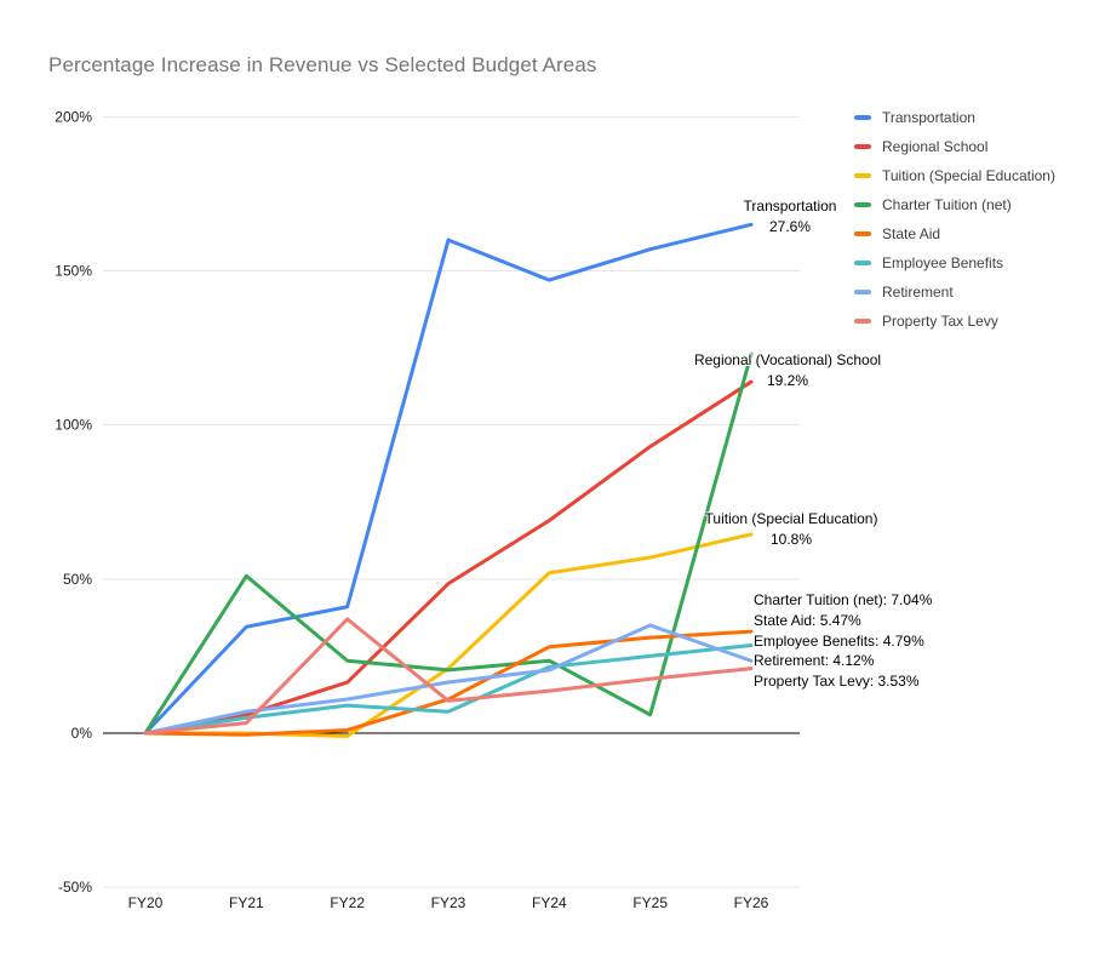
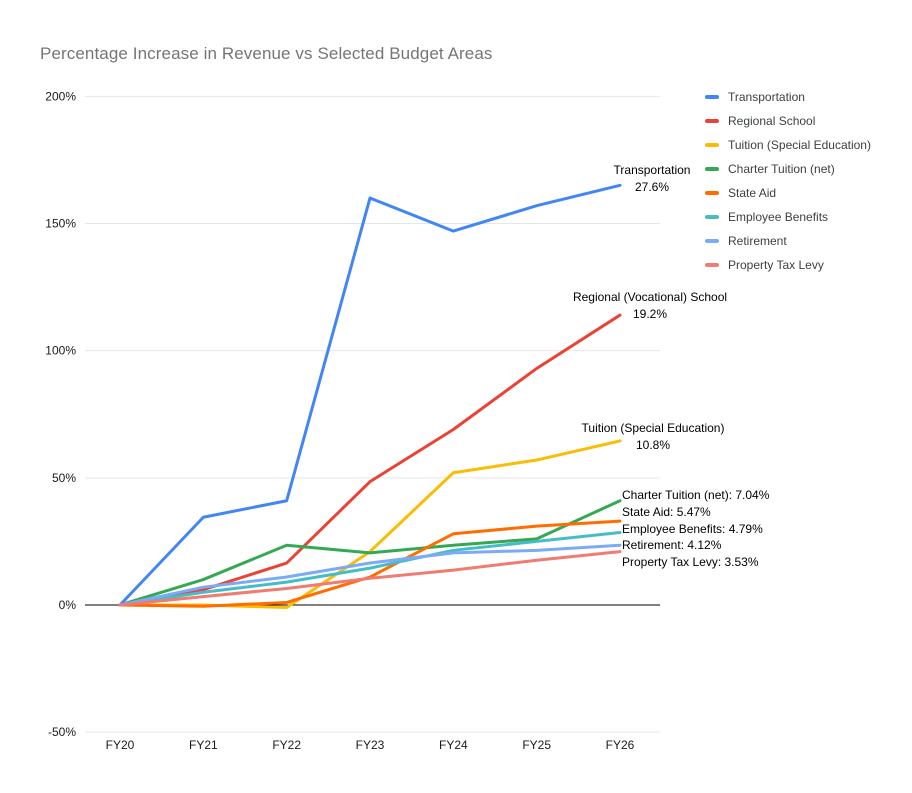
Charter Tuition (net)/FY21: 51% -> 10%
Property Tax Levy/FY22: 37% -> 6%
Employee Benefits/FY23: 7% -> 14%
Charter Tuition (net)/FY25: 6% -> 26%
Retirement/FY25: 35% -> 22%
Charter Tuition (net)/FY26: 123% -> 41%
